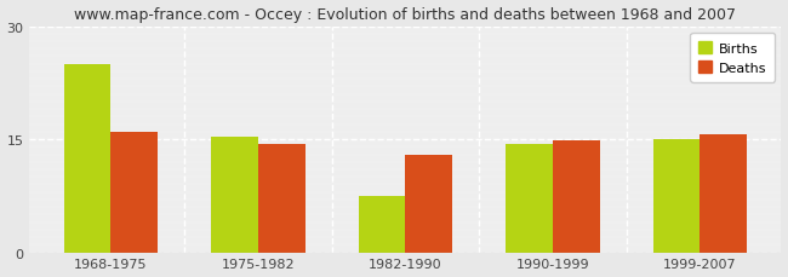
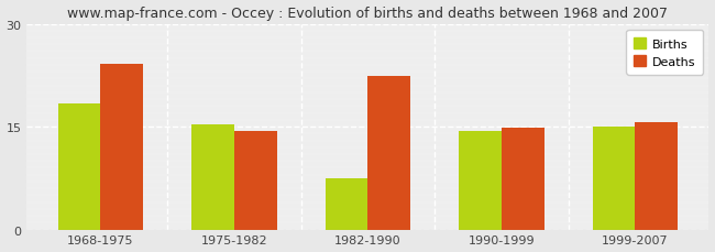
Births/1968-1975: 25.0 -> 18.4
Deaths/1968-1975: 16.0 -> 24.2
Deaths/1982-1990: 13.0 -> 22.4
